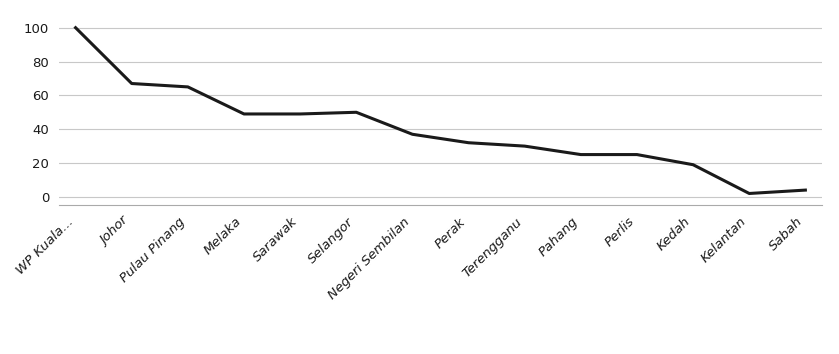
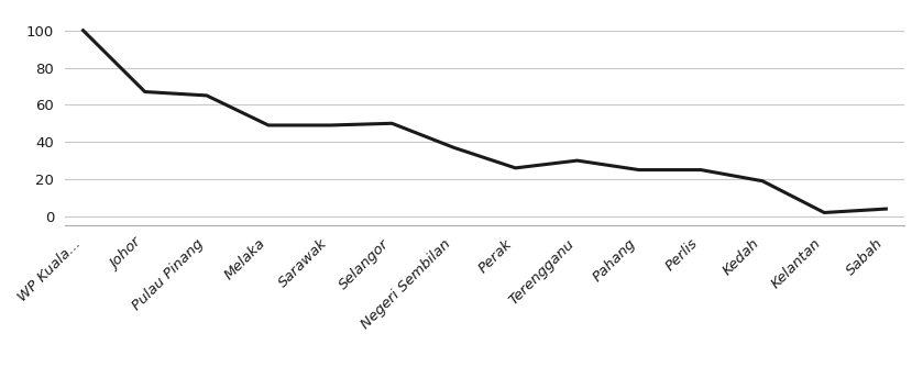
Perak: 32 -> 26
